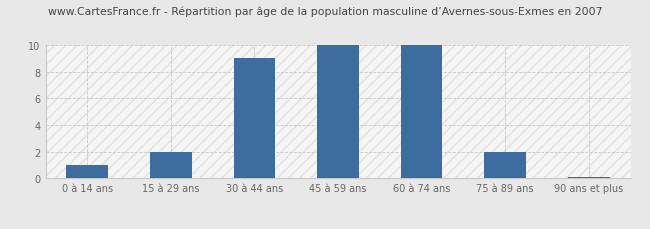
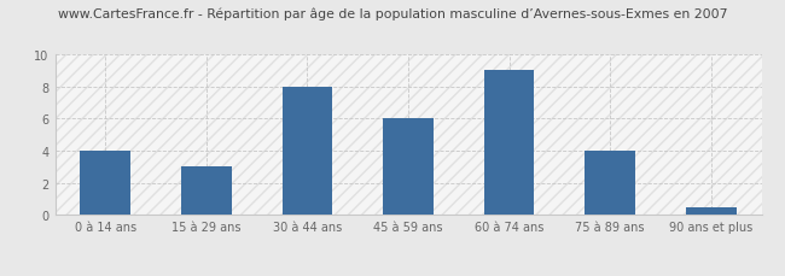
0 à 14 ans: 1.0 -> 4.0
15 à 29 ans: 2.0 -> 3.0
30 à 44 ans: 9.0 -> 8.0
45 à 59 ans: 10.0 -> 6.0
60 à 74 ans: 10.0 -> 9.0
75 à 89 ans: 2.0 -> 4.0
90 ans et plus: 0.1 -> 0.5
